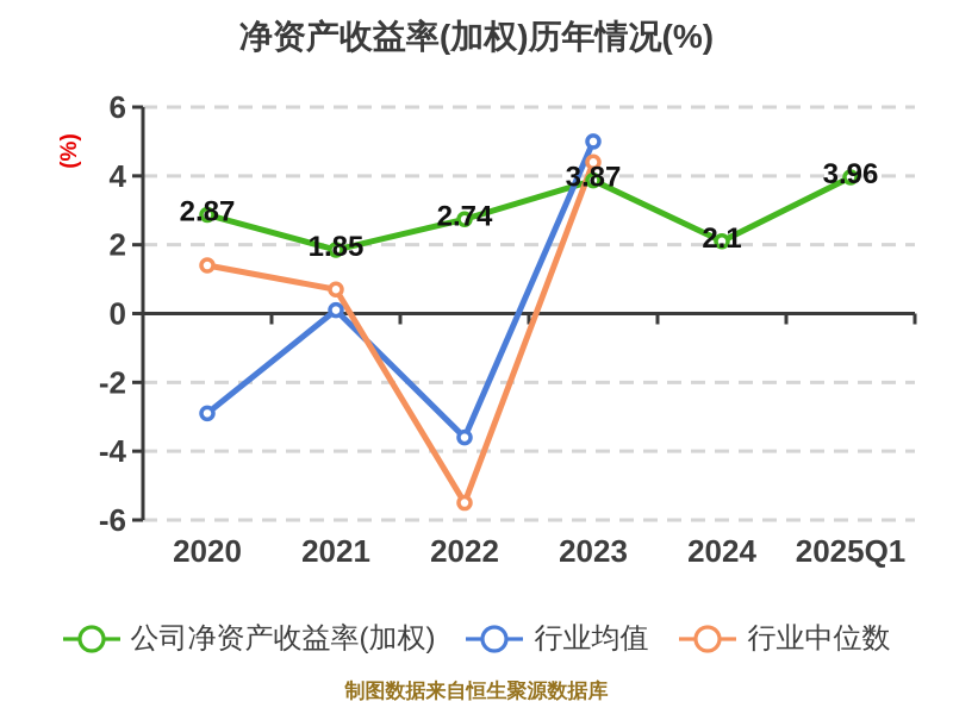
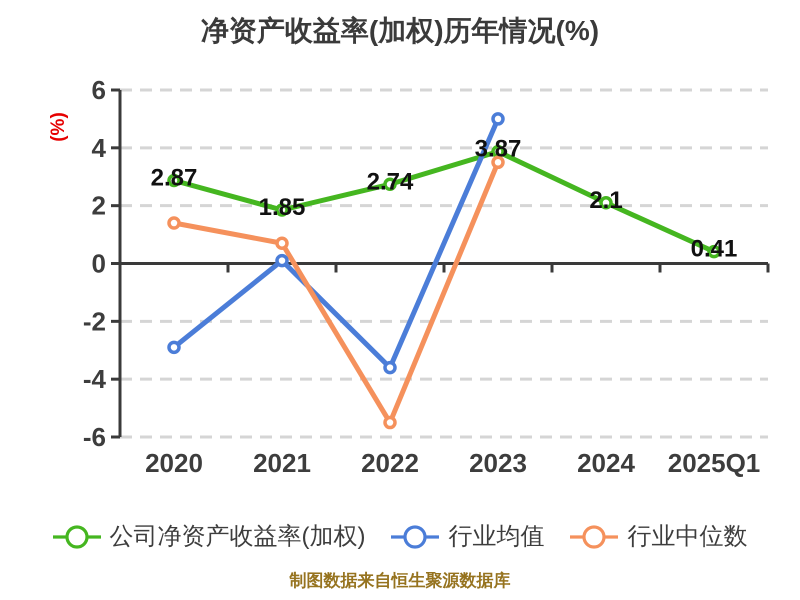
行业中位数/2023: 4.4 -> 3.5
公司净资产收益率(加权)/2025Q1: 3.96 -> 0.41
